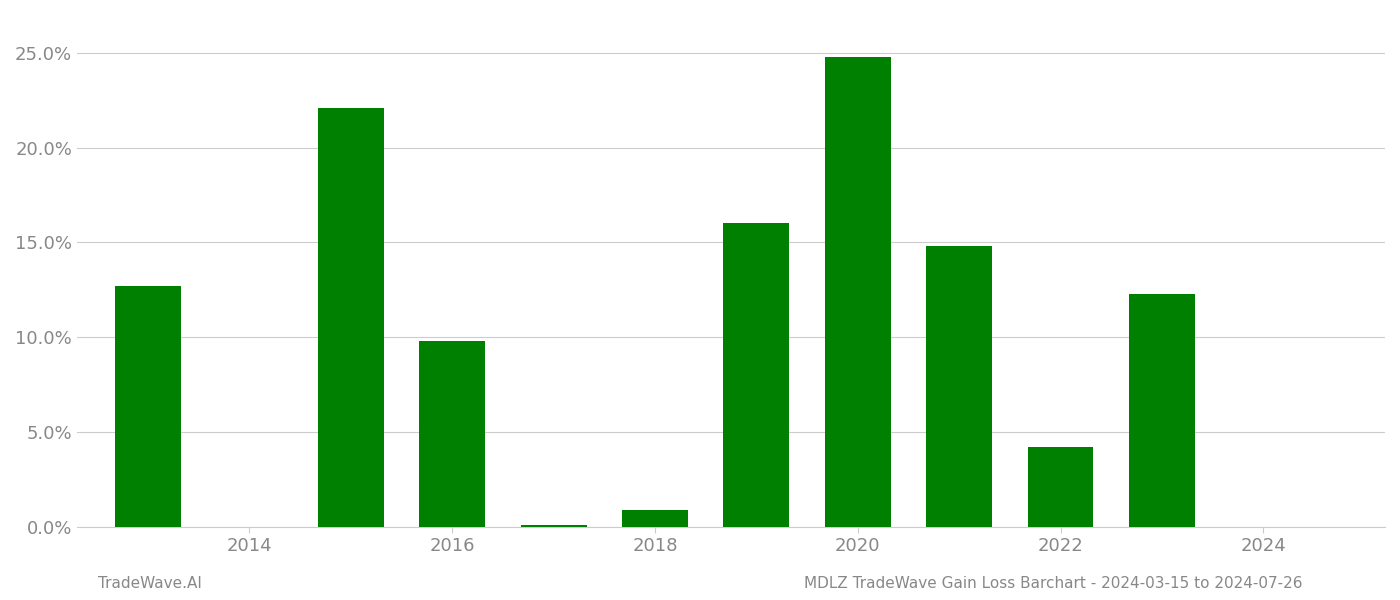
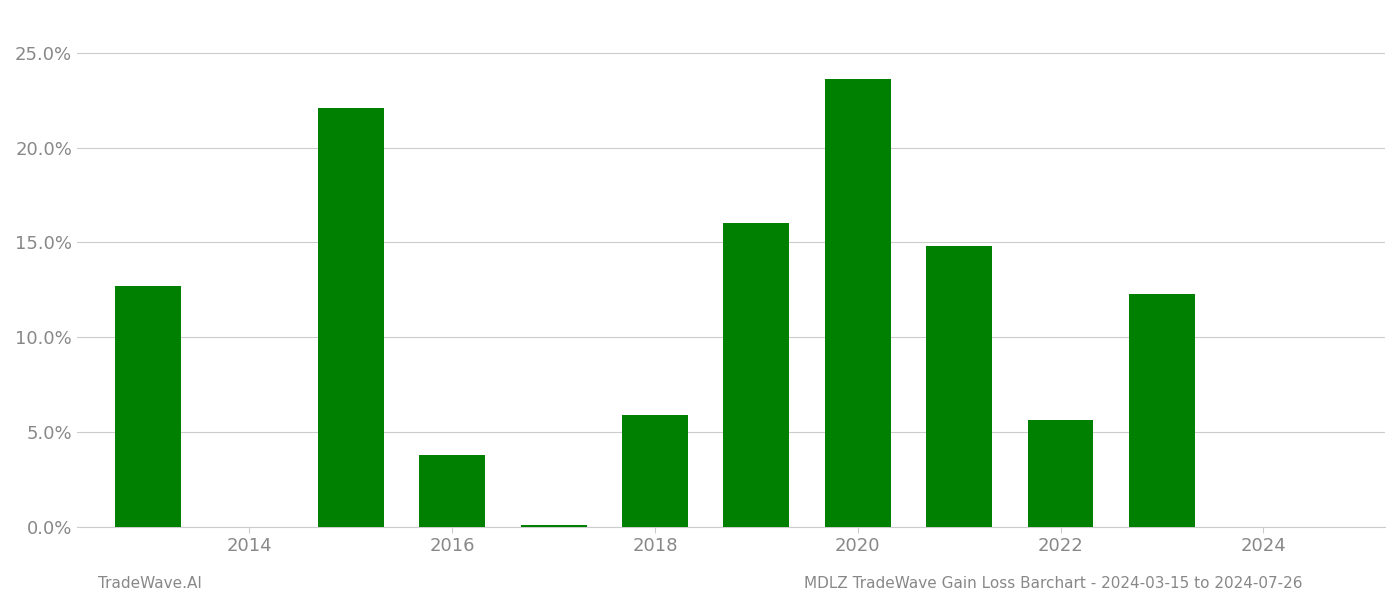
2016: 9.8% -> 3.8%
2018: 0.9% -> 5.9%
2020: 24.8% -> 23.6%
2022: 4.2% -> 5.6%
